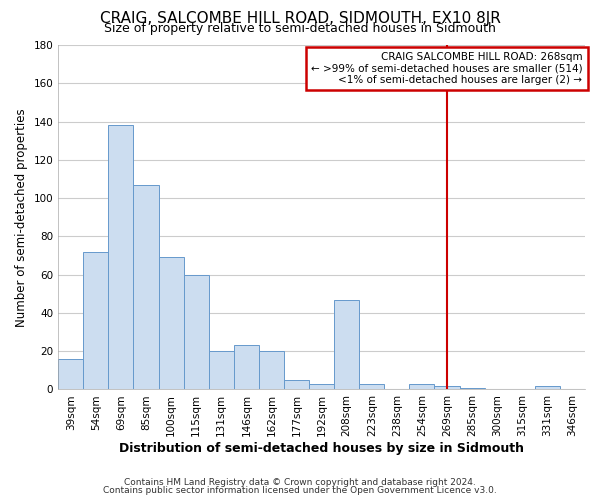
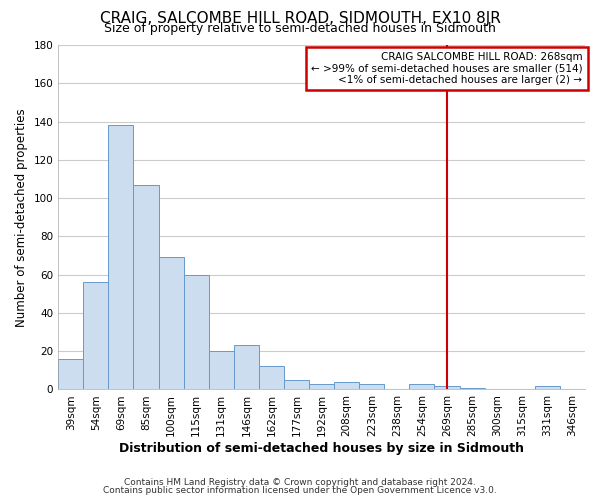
54sqm: 72 -> 56
162sqm: 20 -> 12
208sqm: 47 -> 4
